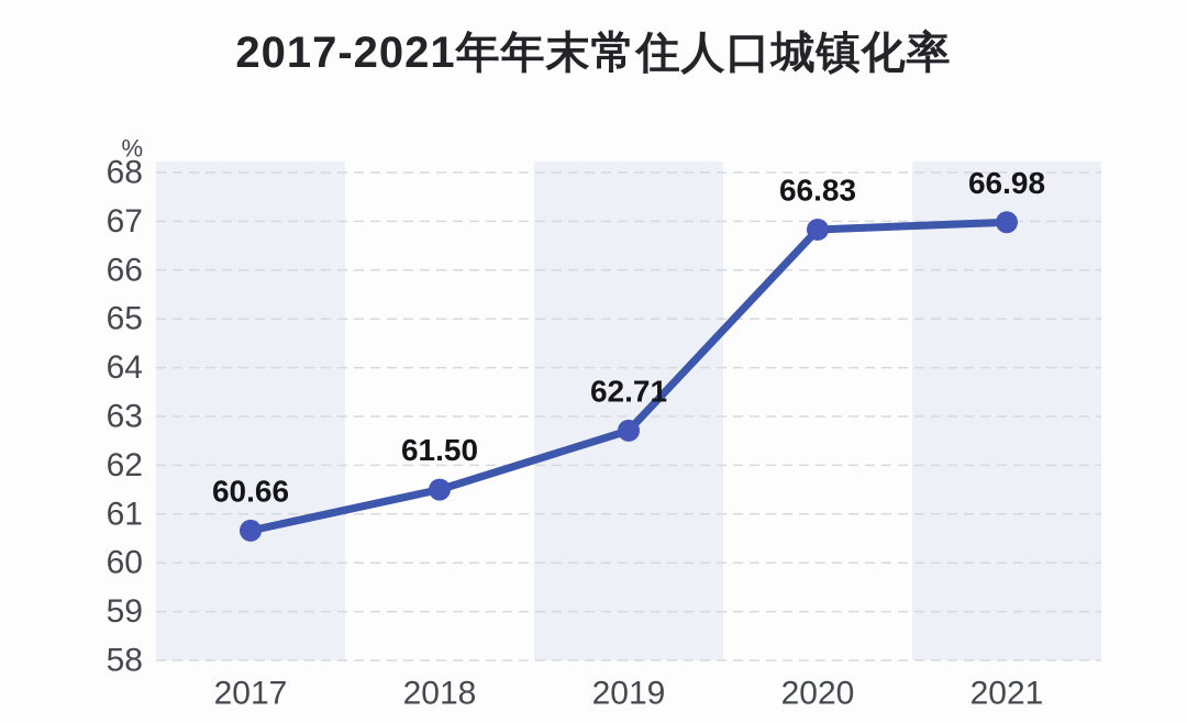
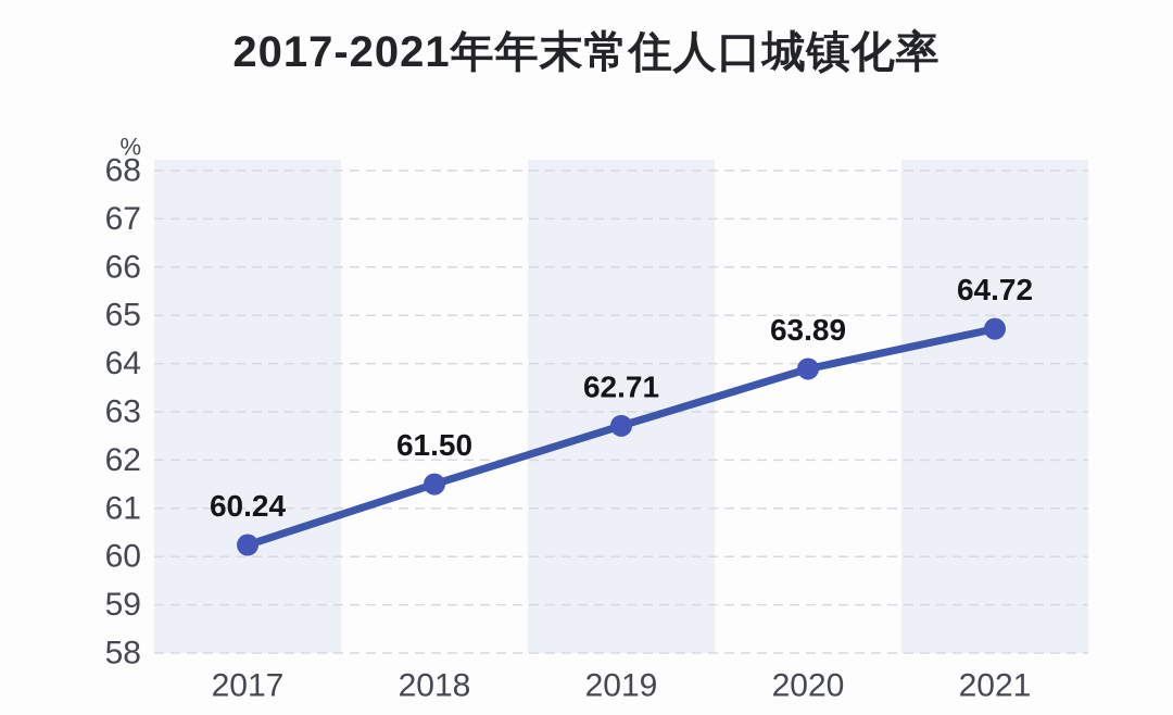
2017: 60.66 -> 60.24
2020: 66.83 -> 63.89
2021: 66.98 -> 64.72
